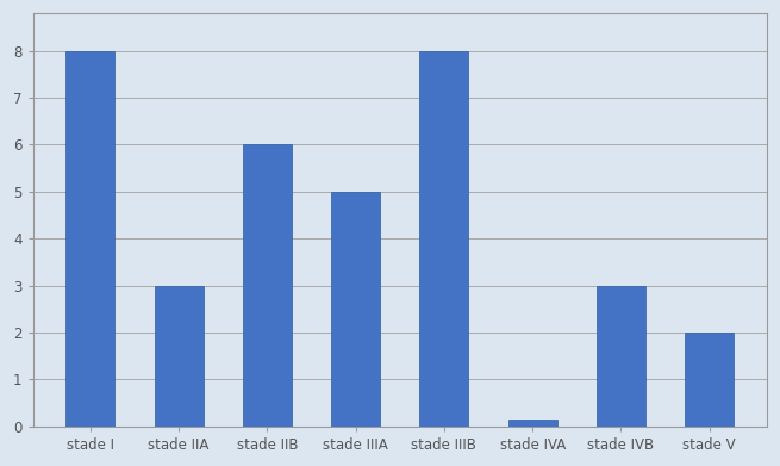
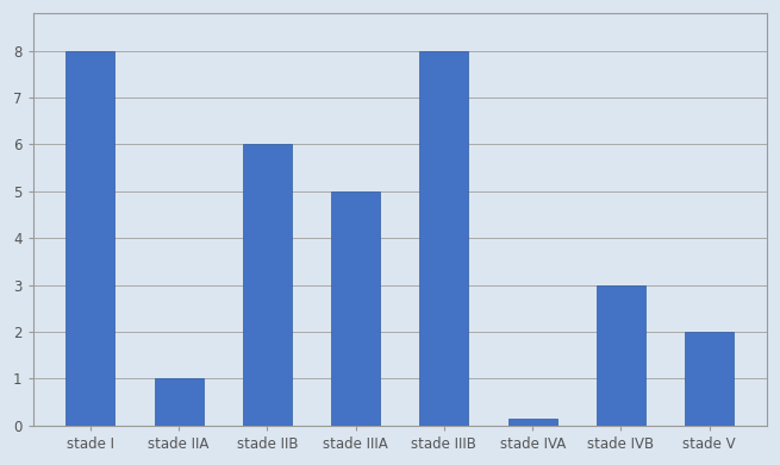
stade IIA: 3.00 -> 1.00
